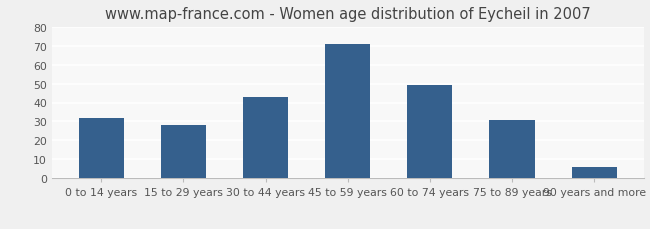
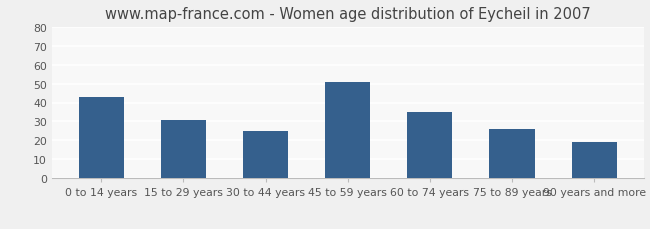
0 to 14 years: 32 -> 43
15 to 29 years: 28 -> 31
30 to 44 years: 43 -> 25
45 to 59 years: 71 -> 51
60 to 74 years: 49 -> 35
75 to 89 years: 31 -> 26
90 years and more: 6 -> 19
